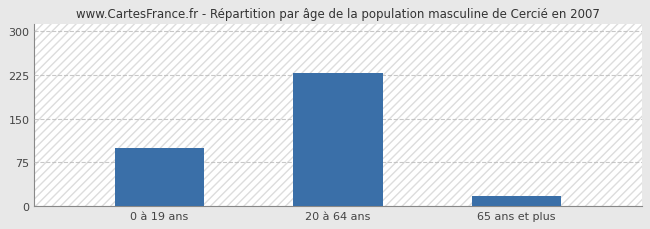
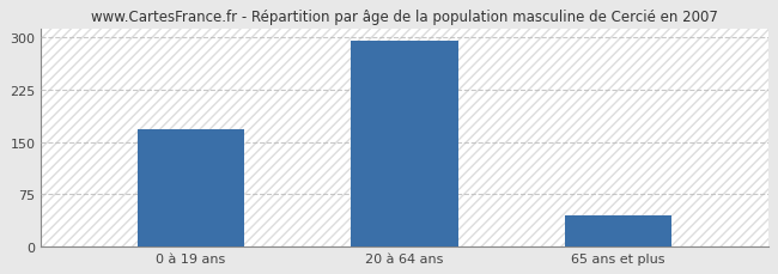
0 à 19 ans: 100 -> 168
20 à 64 ans: 228 -> 295
65 ans et plus: 16 -> 45
